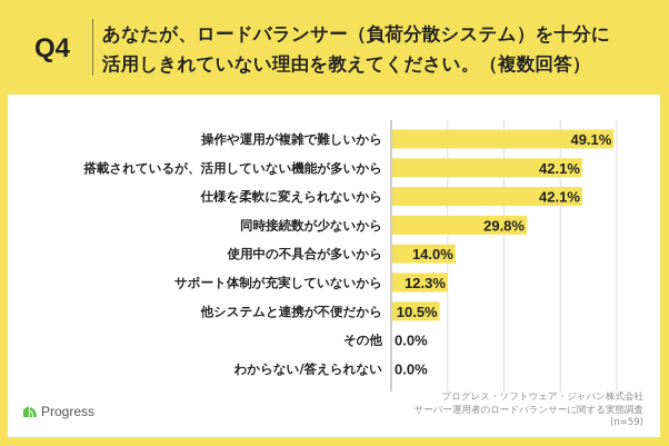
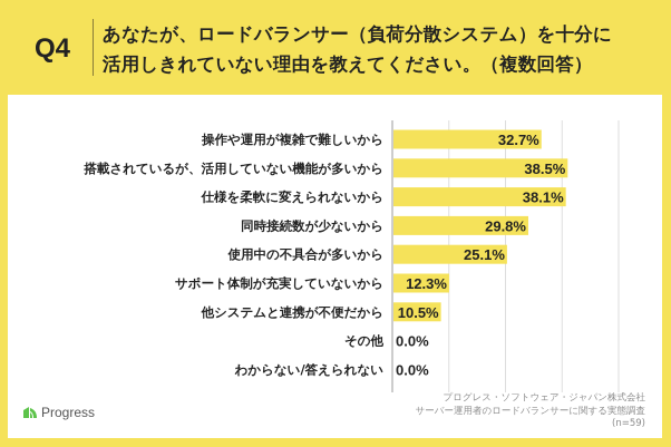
操作や運用が複雑で難しいから: 49.1% -> 32.7%
搭載されているが、活用していない機能が多いから: 42.1% -> 38.5%
仕様を柔軟に変えられないから: 42.1% -> 38.1%
使用中の不具合が多いから: 14.0% -> 25.1%
